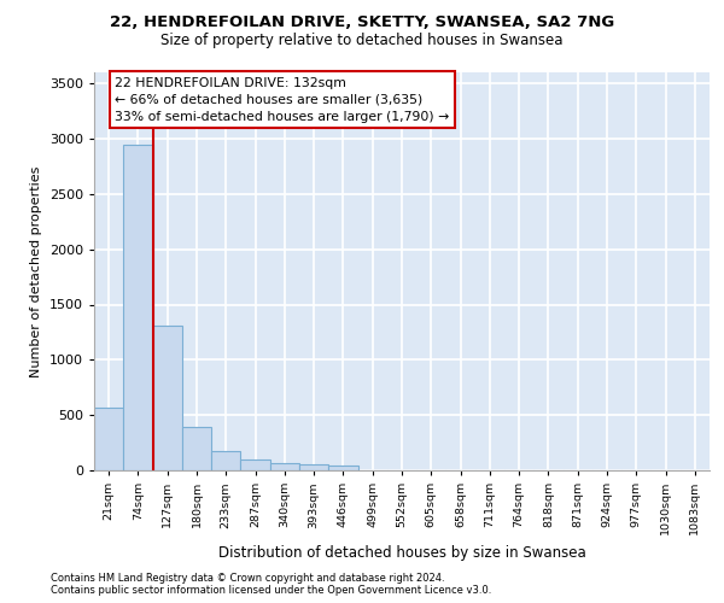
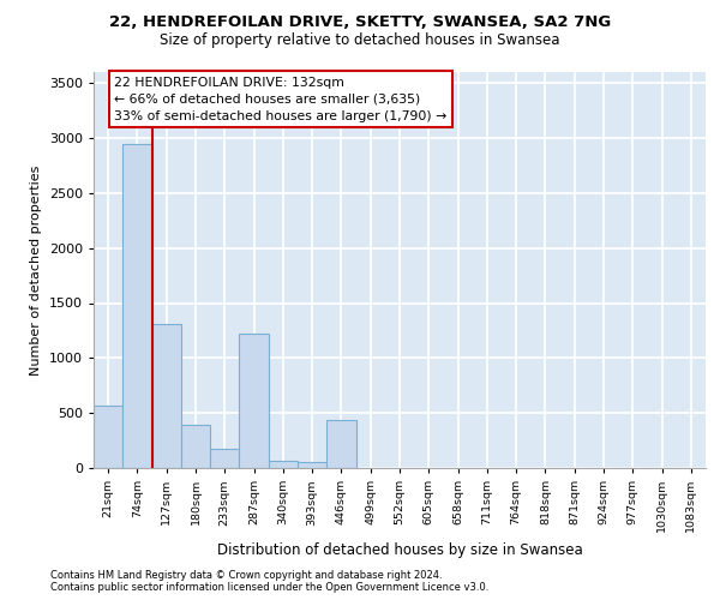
287sqm: 100 -> 1220
446sqm: 40 -> 440
